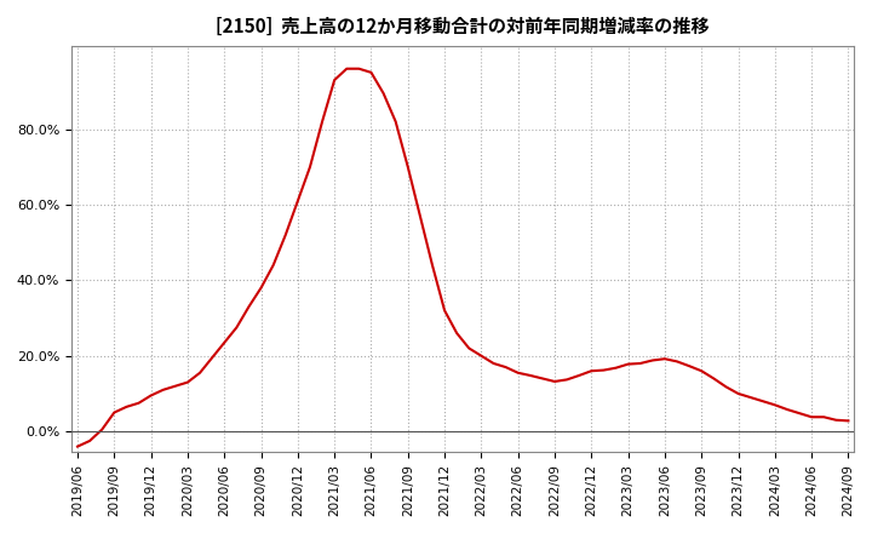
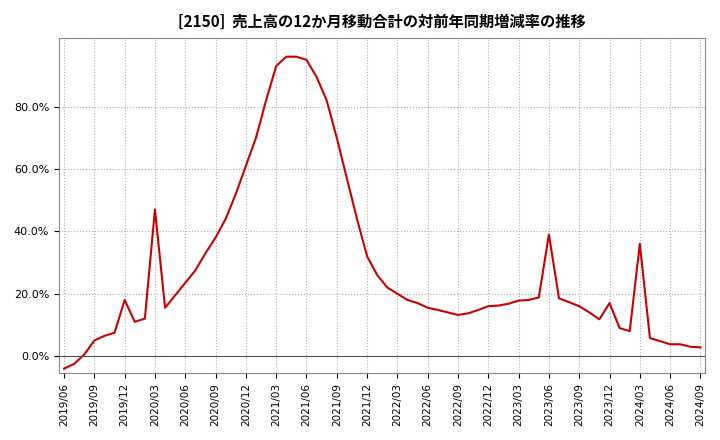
2019/12: 9.5% -> 18.0%
2020/03: 13.0% -> 47.0%
2023/06: 19.2% -> 39.0%
2023/12: 10.0% -> 17.0%
2024/03: 7.0% -> 36.0%
